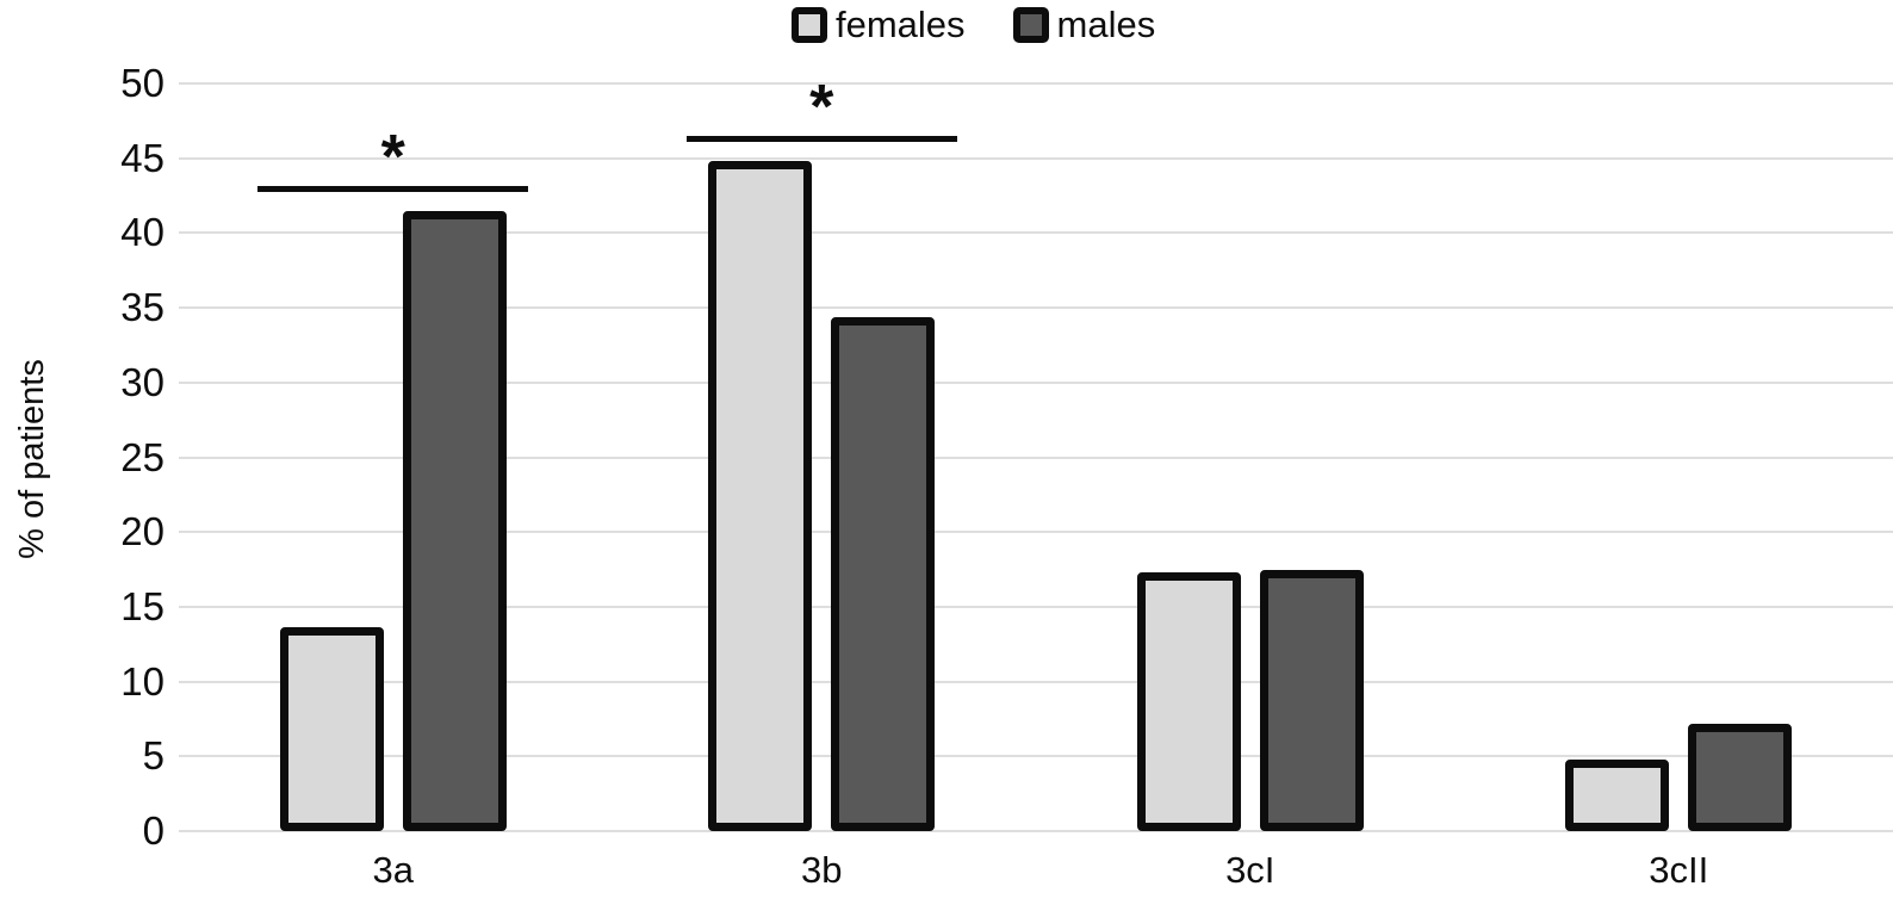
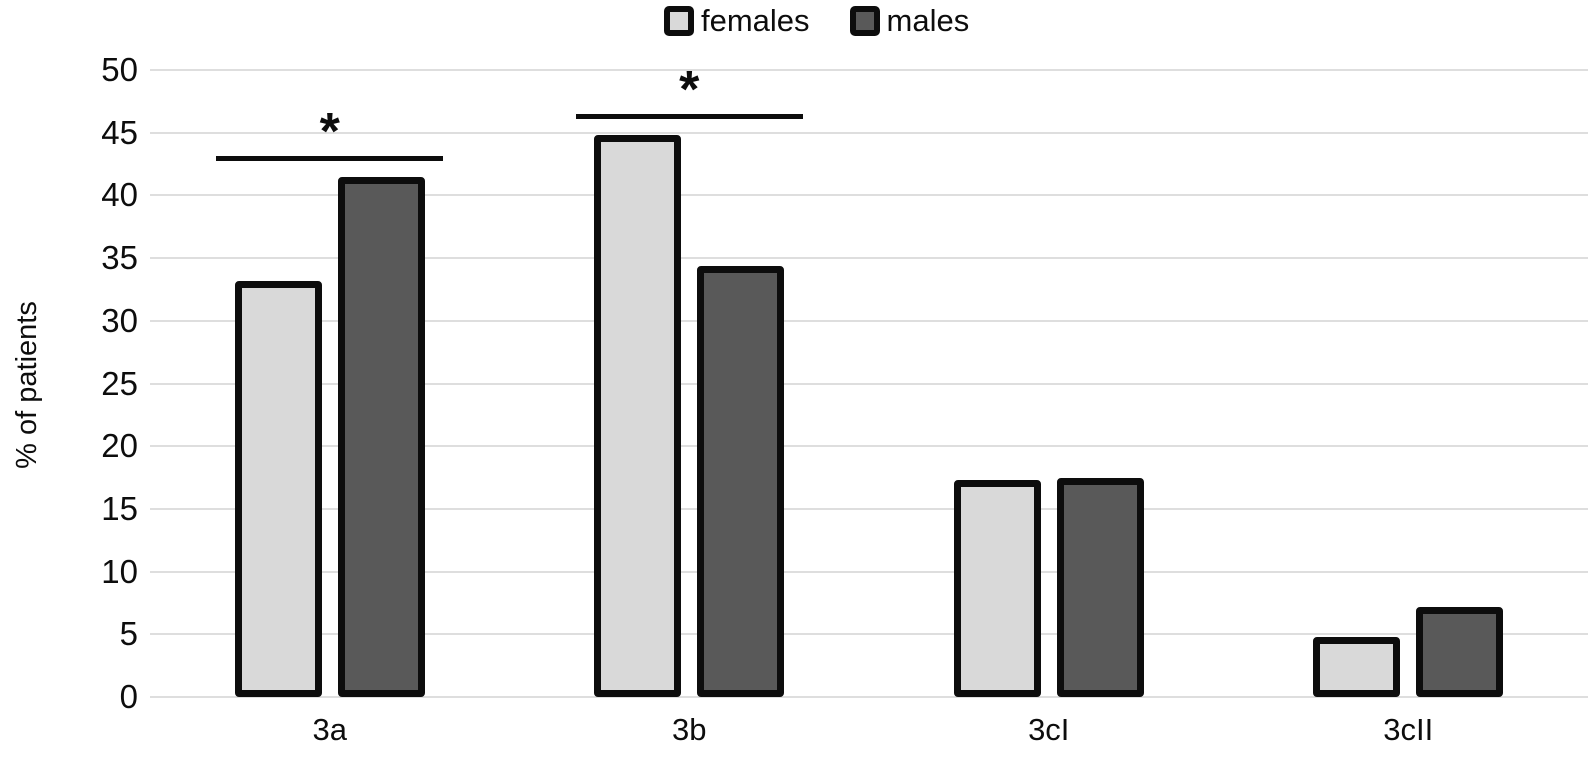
females/3a: 13.6 -> 33.2
